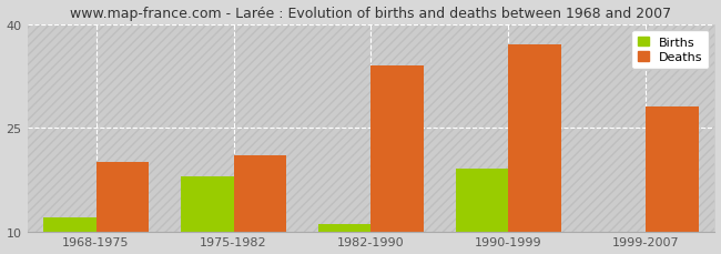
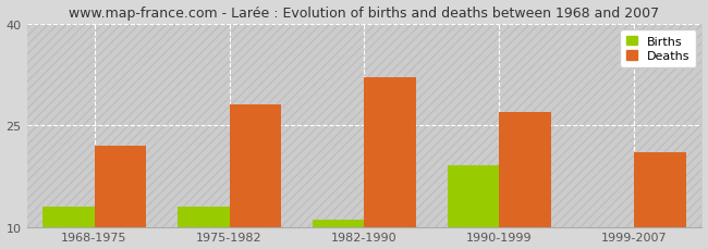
Births/1968-1975: 12 -> 13
Deaths/1968-1975: 20 -> 22
Births/1975-1982: 18 -> 13
Deaths/1975-1982: 21 -> 28
Deaths/1982-1990: 34 -> 32
Deaths/1990-1999: 37 -> 27
Deaths/1999-2007: 28 -> 21
